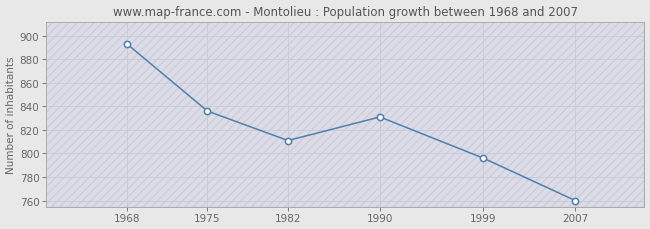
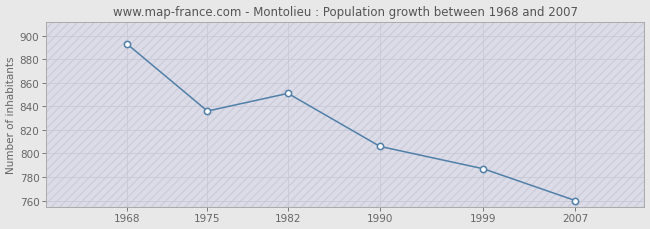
1982: 811 -> 851
1990: 831 -> 806
1999: 796 -> 787
